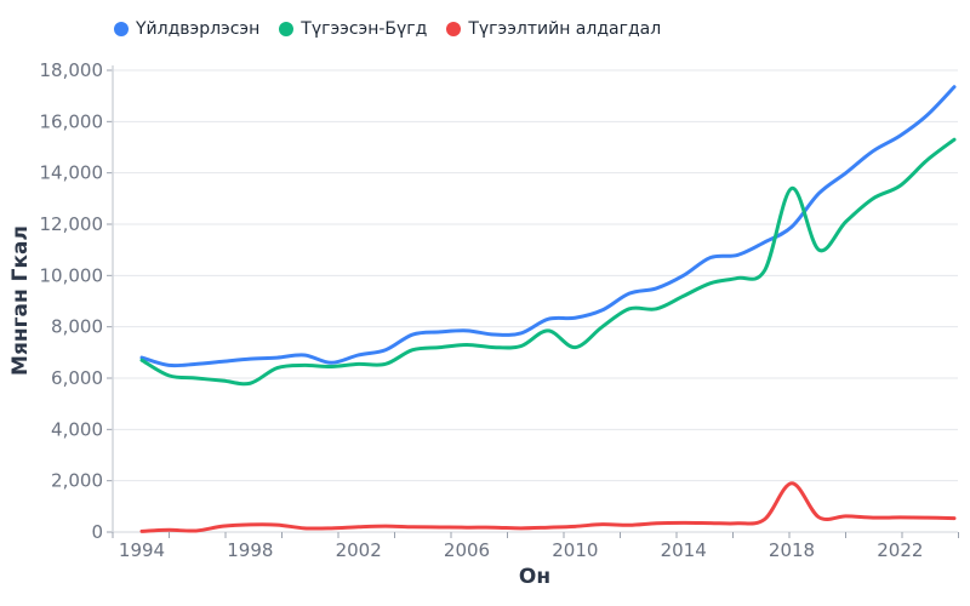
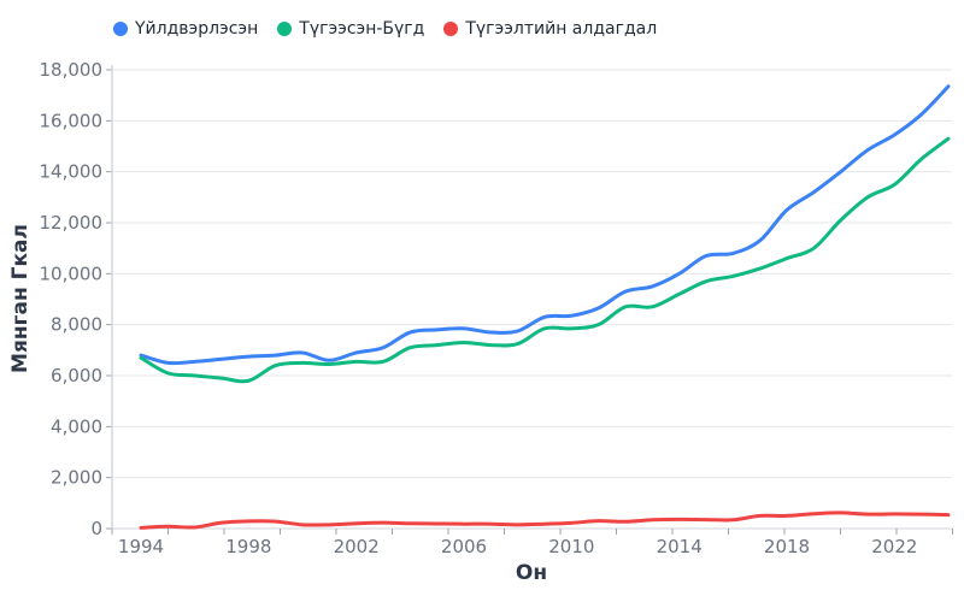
Түгээсэн-Бүгд/2010: 7200 -> 7800
Үйлдвэрлэсэн/2018: 11900 -> 12500
Түгээсэн-Бүгд/2018: 13400 -> 10600
Түгээлтийн алдагдал/2018: 1900 -> 500
